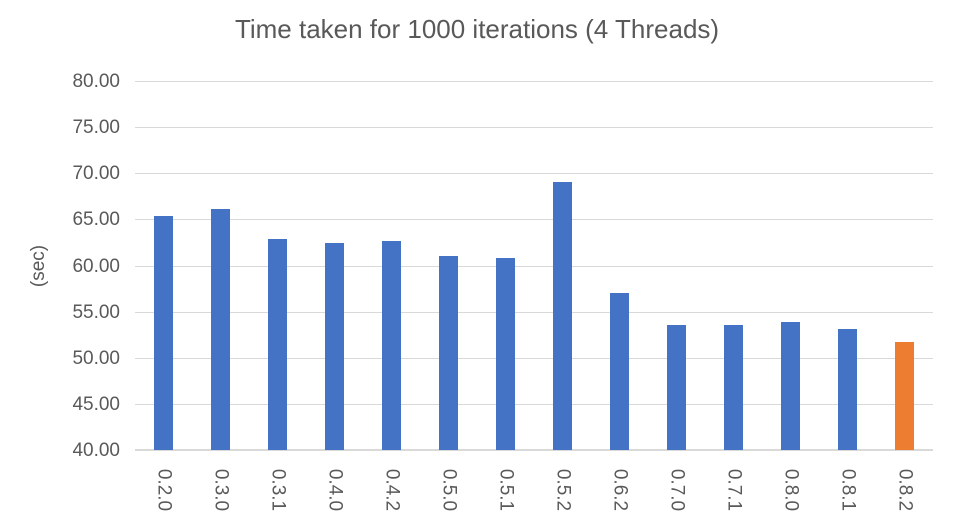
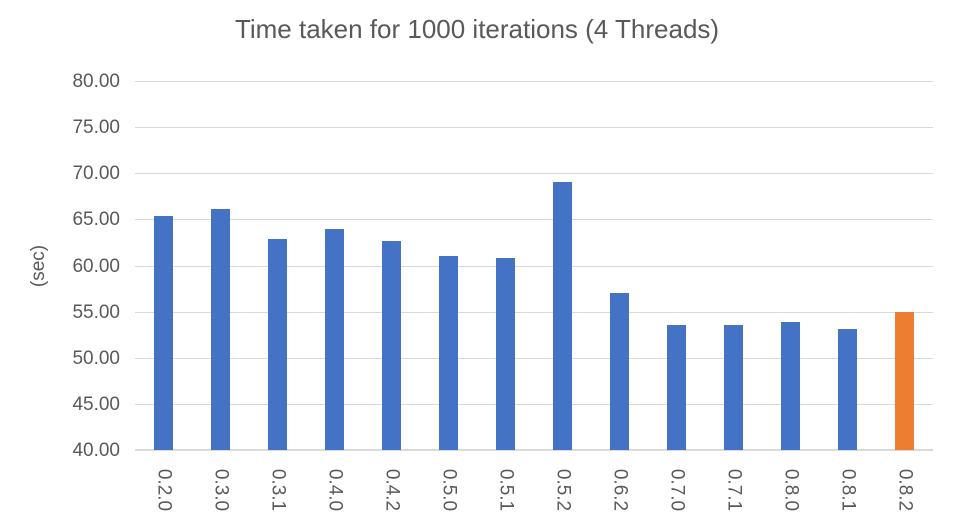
0.4.0: 62 -> 64
0.8.2: 52 -> 55
